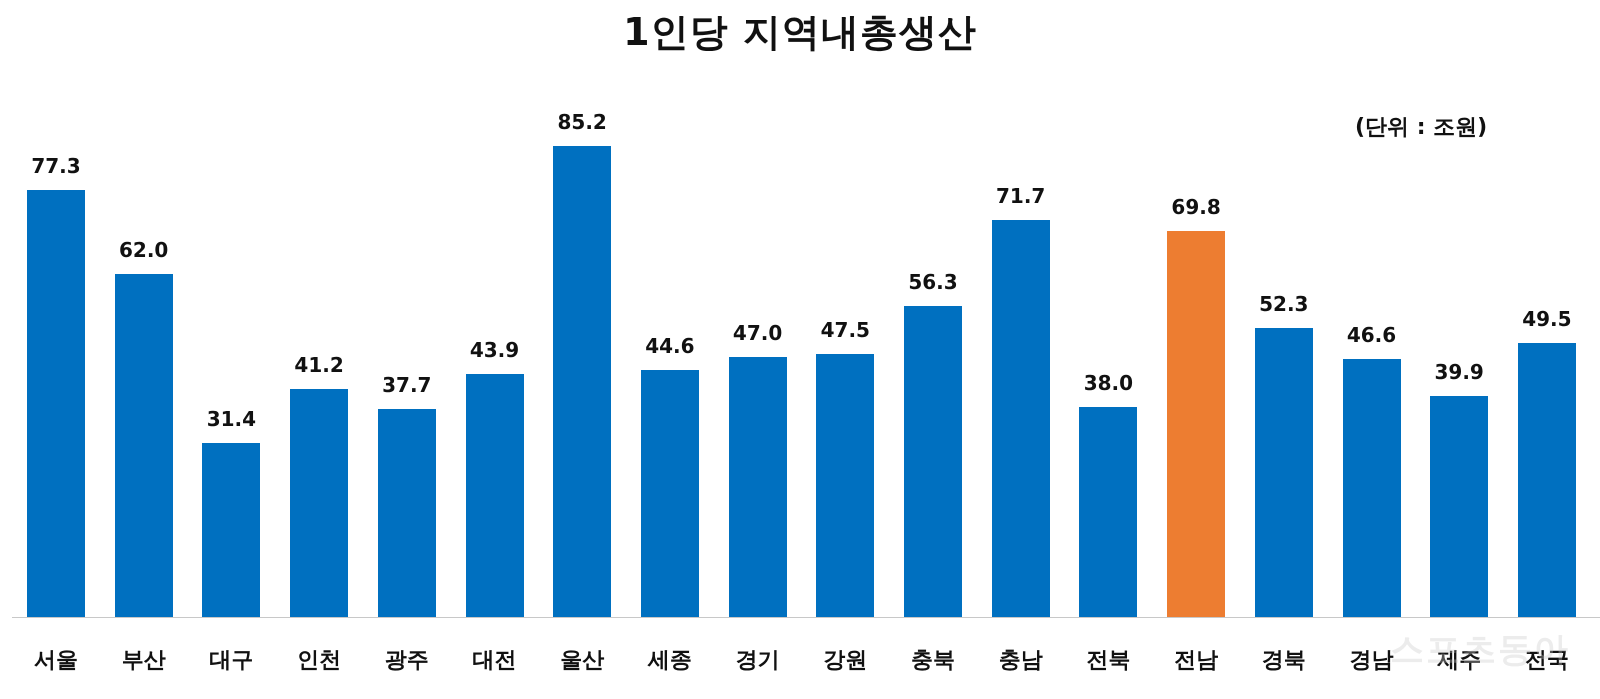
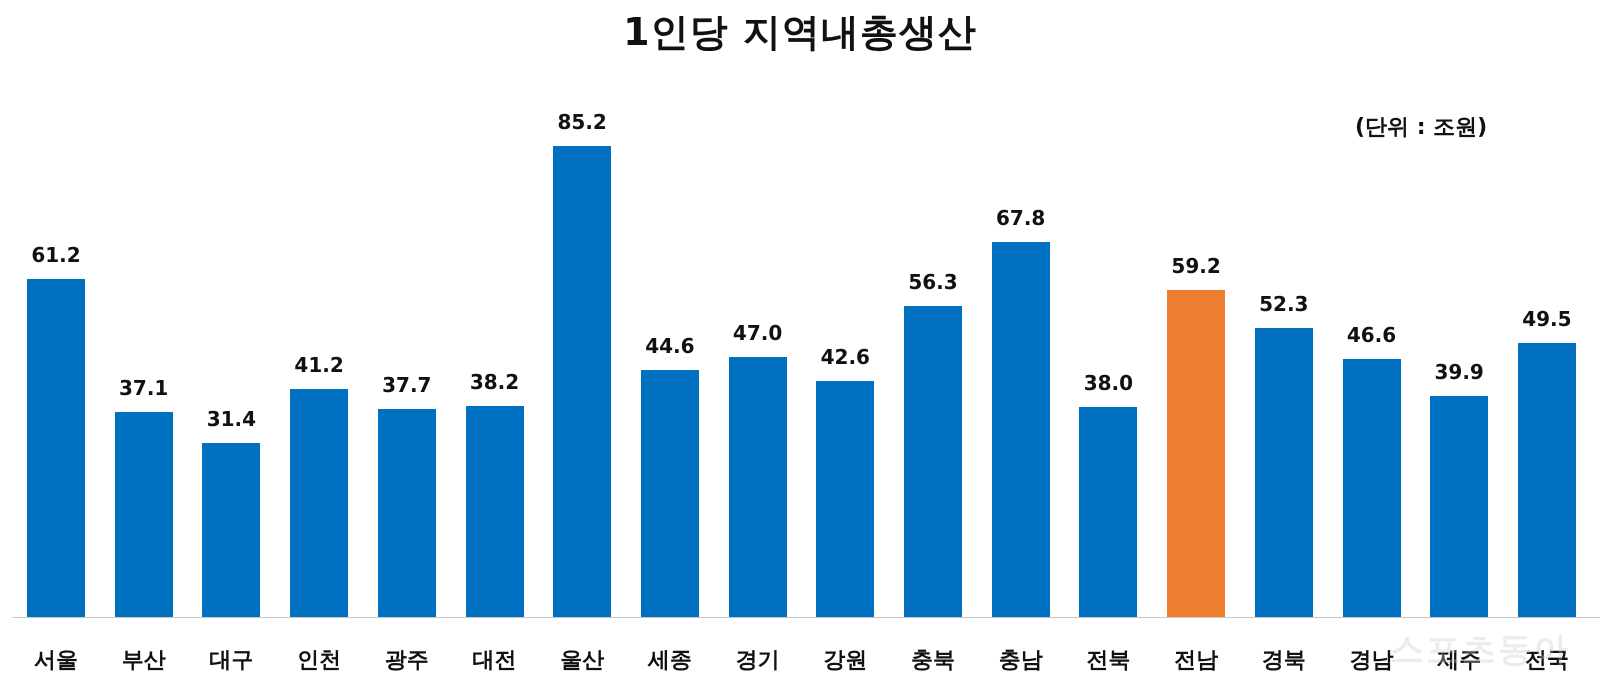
서울: 77.3 -> 61.2
부산: 62.0 -> 37.1
대전: 43.9 -> 38.2
강원: 47.5 -> 42.6
충남: 71.7 -> 67.8
전남: 69.8 -> 59.2
